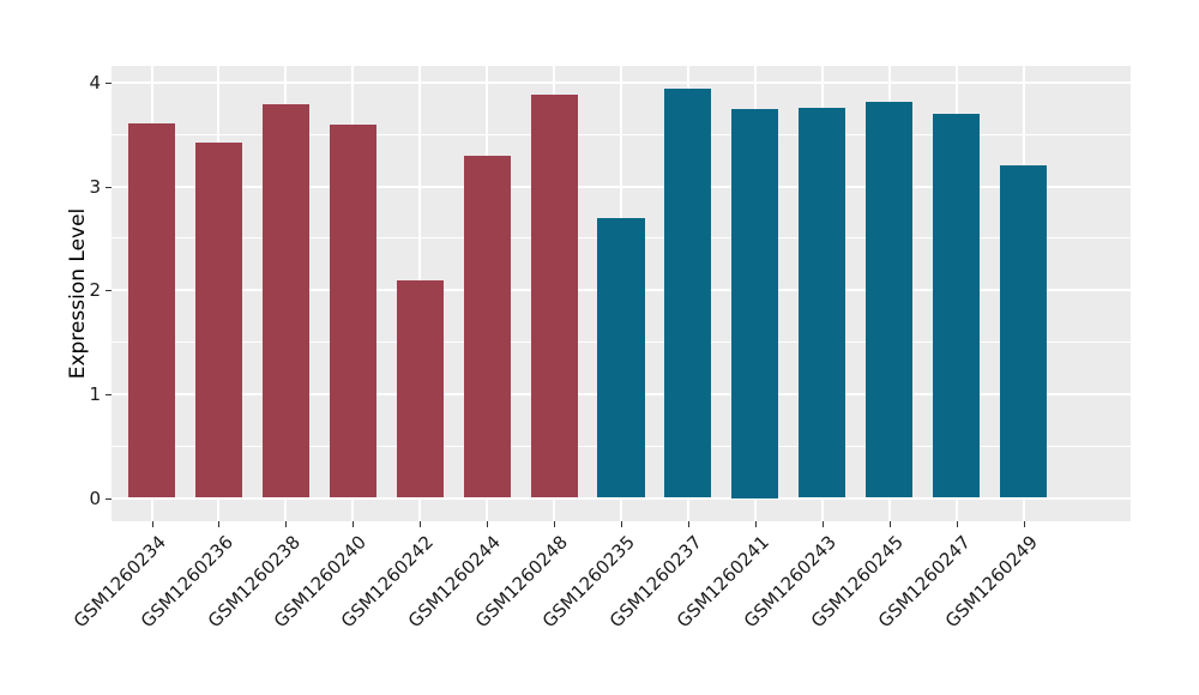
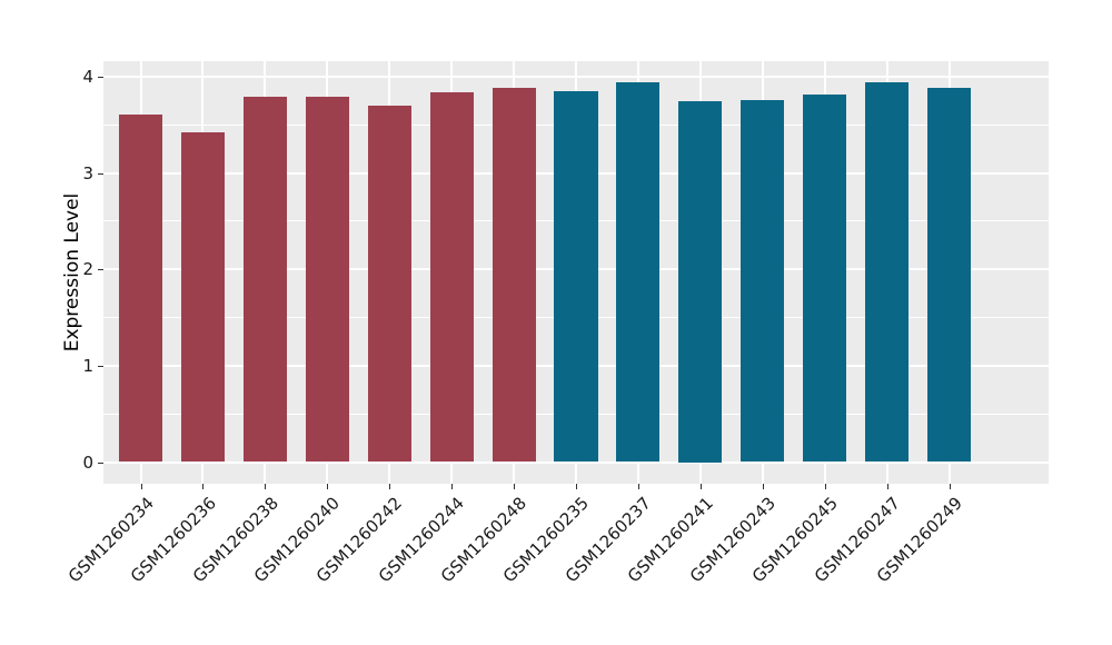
GSM1260240: 3.6 -> 3.8
GSM1260242: 2.1 -> 3.7
GSM1260244: 3.3 -> 3.8
GSM1260235: 2.7 -> 3.9
GSM1260247: 3.7 -> 3.9
GSM1260249: 3.2 -> 3.9
